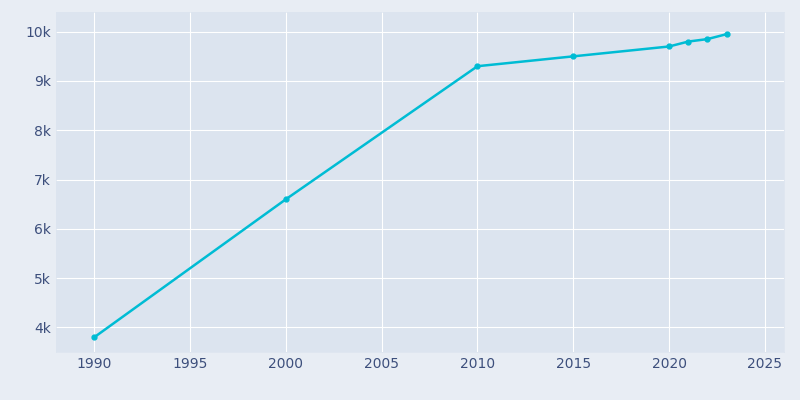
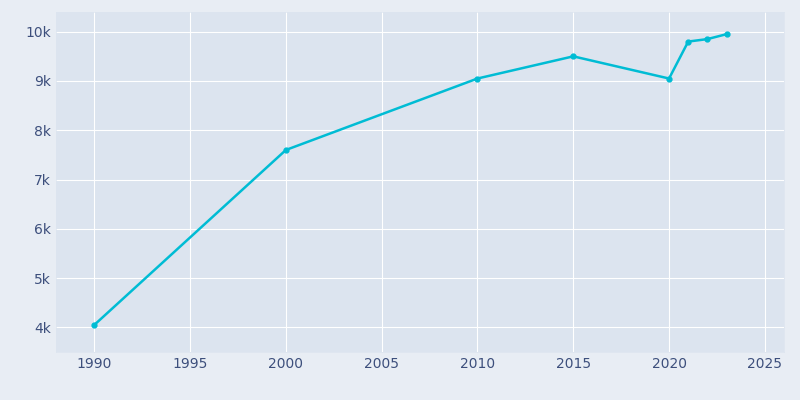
1990: 3.80k -> 4.05k
2000: 6.60k -> 7.60k
2010: 9.30k -> 9.05k
2020: 9.70k -> 9.05k
